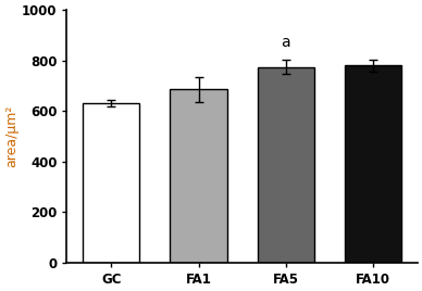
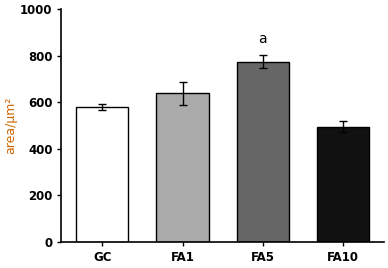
GC: 630 -> 580
FA1: 685 -> 638
FA10: 780 -> 495
